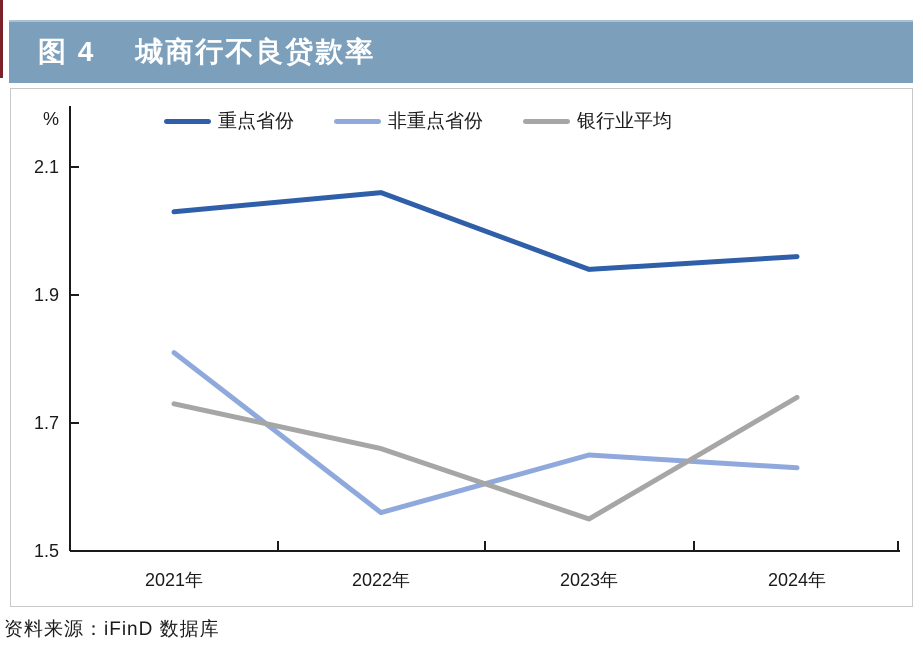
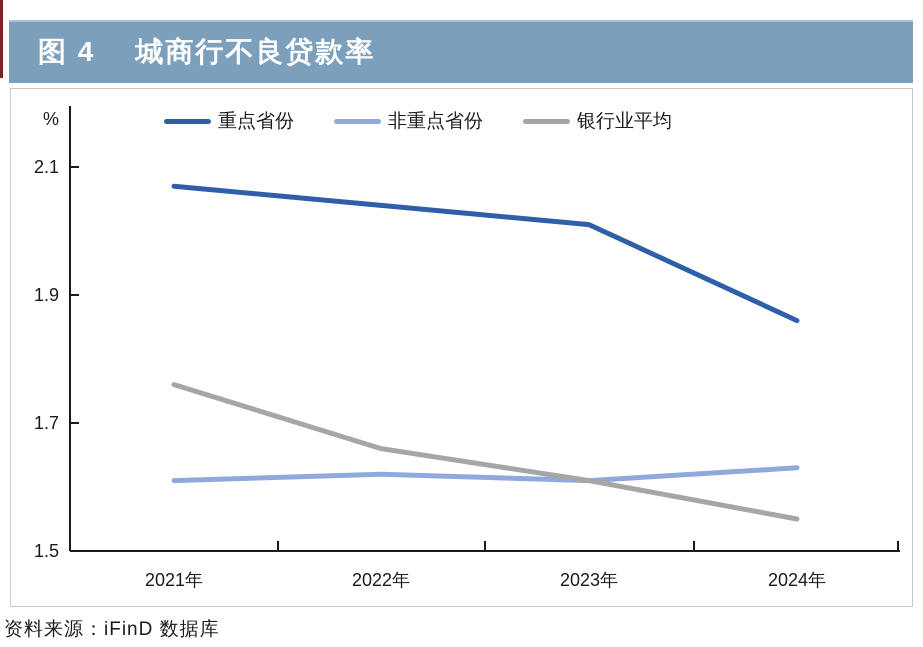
重点省份/2021年: 2.03 -> 2.07
非重点省份/2021年: 1.81 -> 1.61
银行业平均/2021年: 1.73 -> 1.76
重点省份/2022年: 2.06 -> 2.04
非重点省份/2022年: 1.56 -> 1.62
重点省份/2023年: 1.94 -> 2.01
非重点省份/2023年: 1.65 -> 1.61
银行业平均/2023年: 1.55 -> 1.61
重点省份/2024年: 1.96 -> 1.86
银行业平均/2024年: 1.74 -> 1.55
